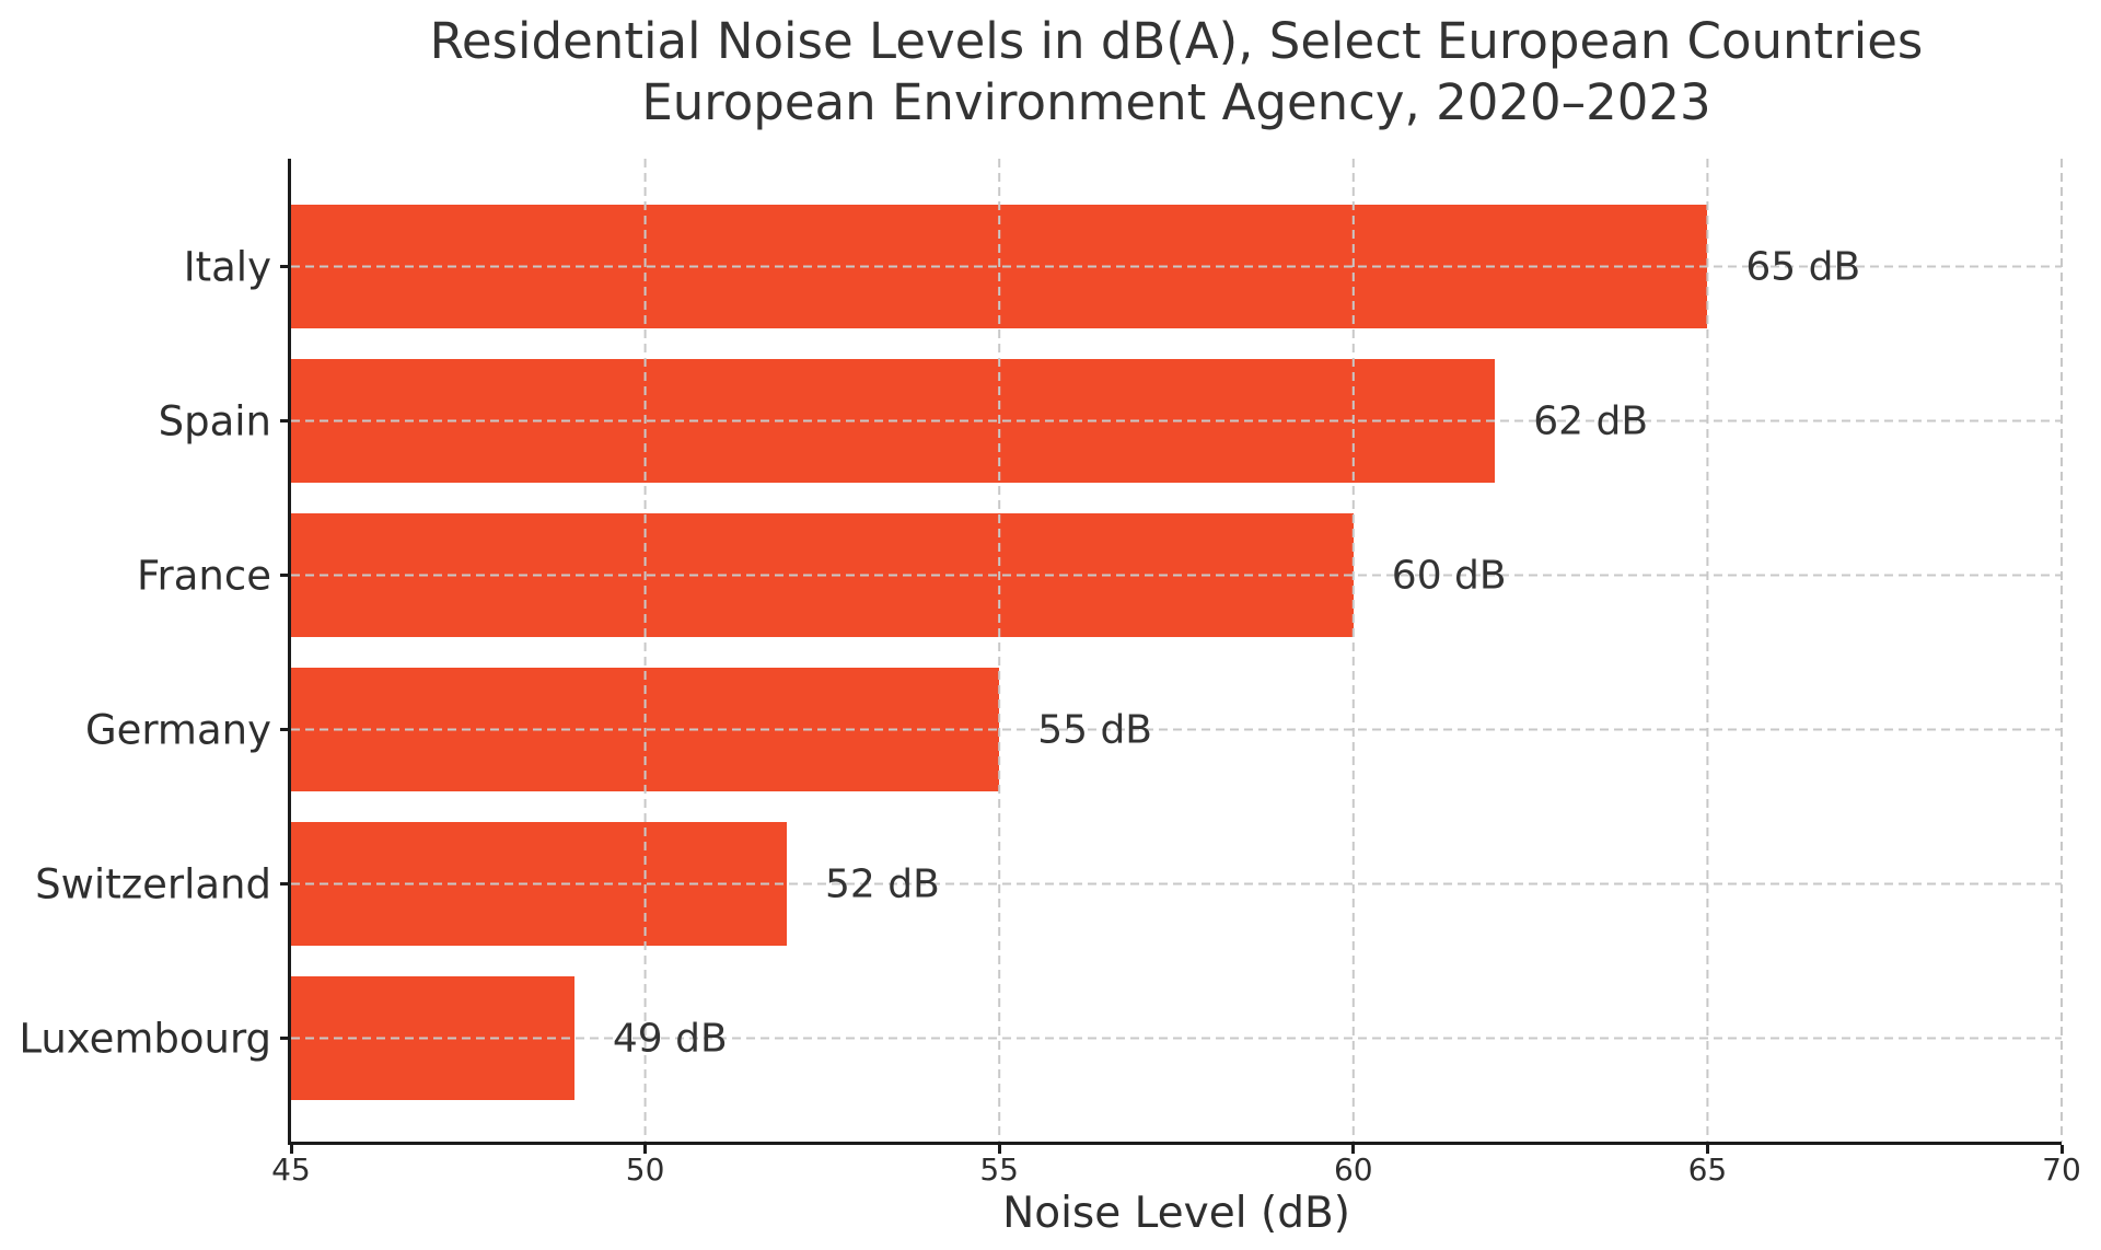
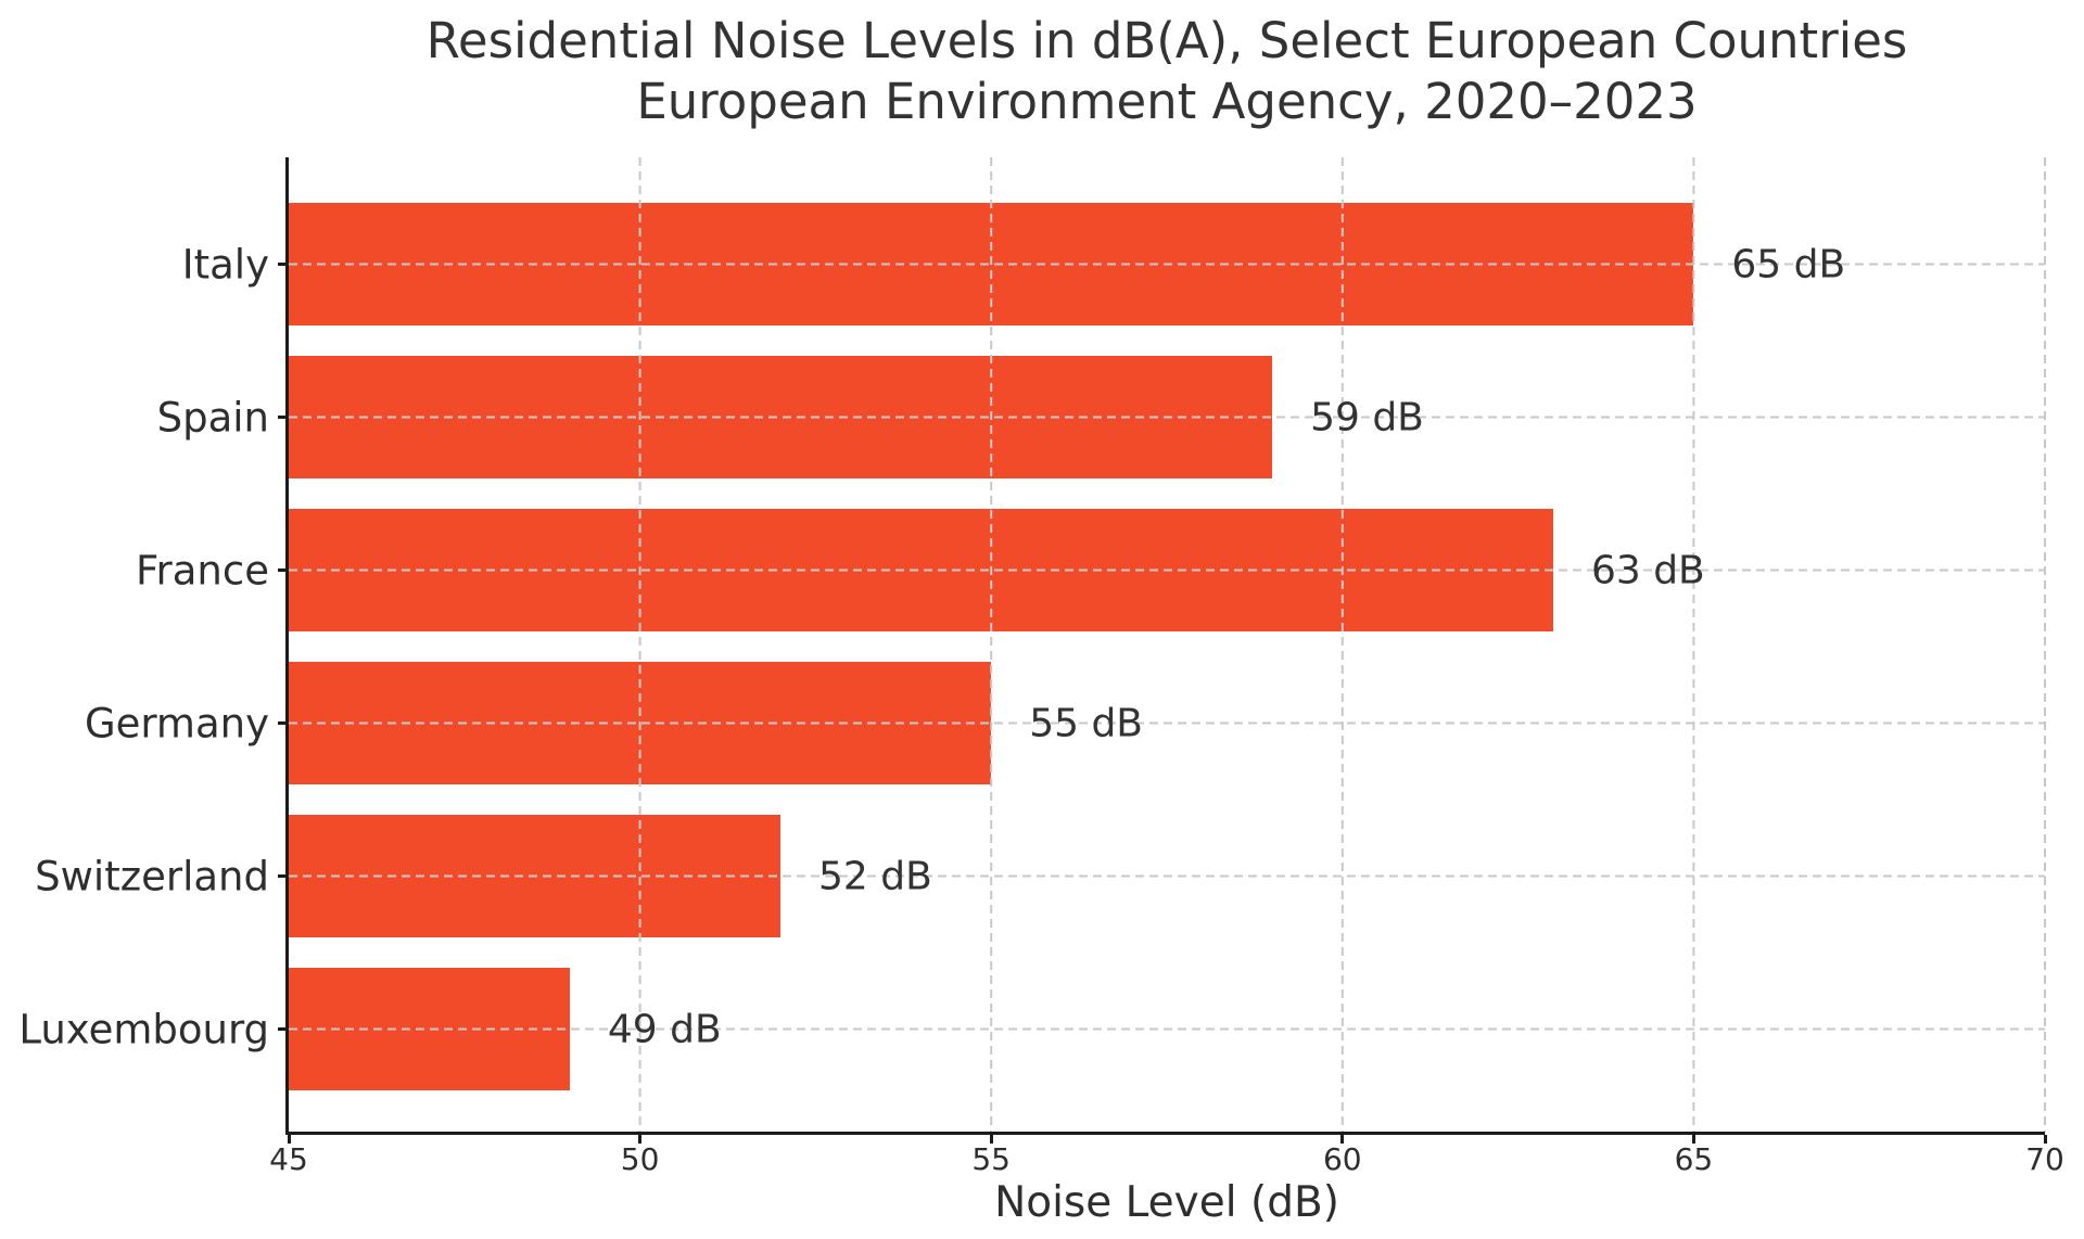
Spain: 62 -> 59
France: 60 -> 63
